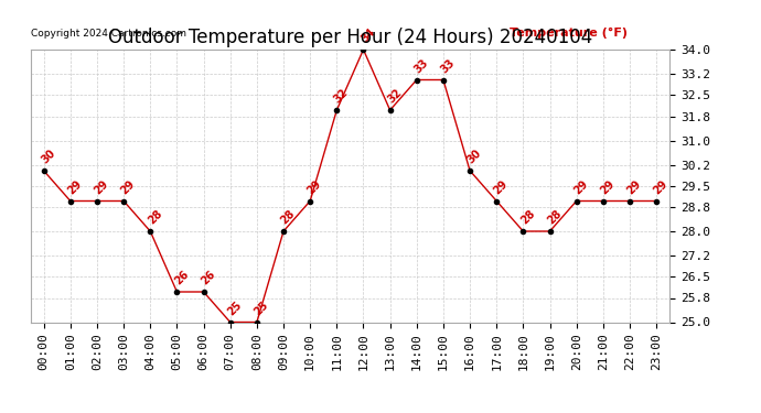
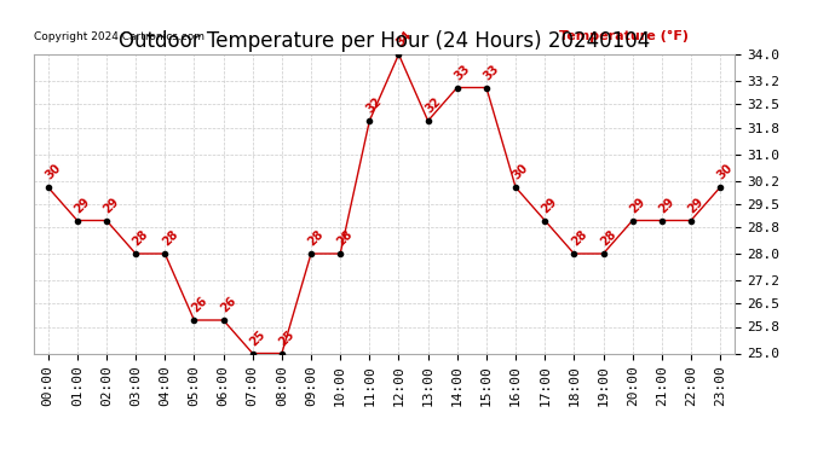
03:00: 29 -> 28
10:00: 29 -> 28
23:00: 29 -> 30
